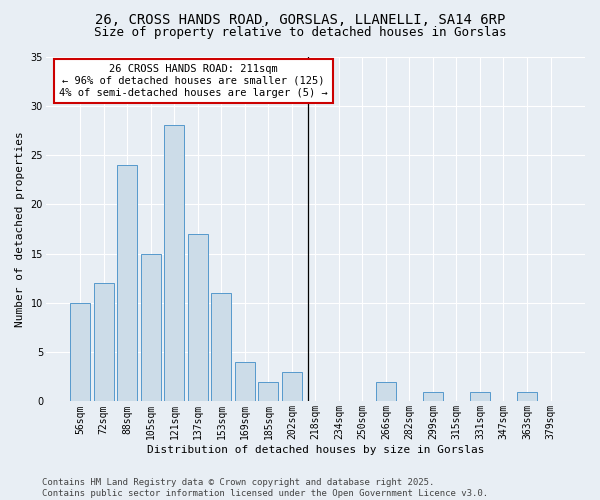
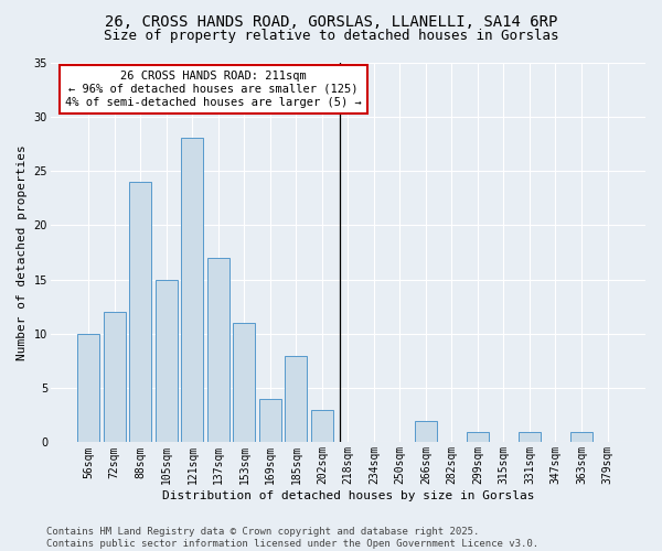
185sqm: 2 -> 8
